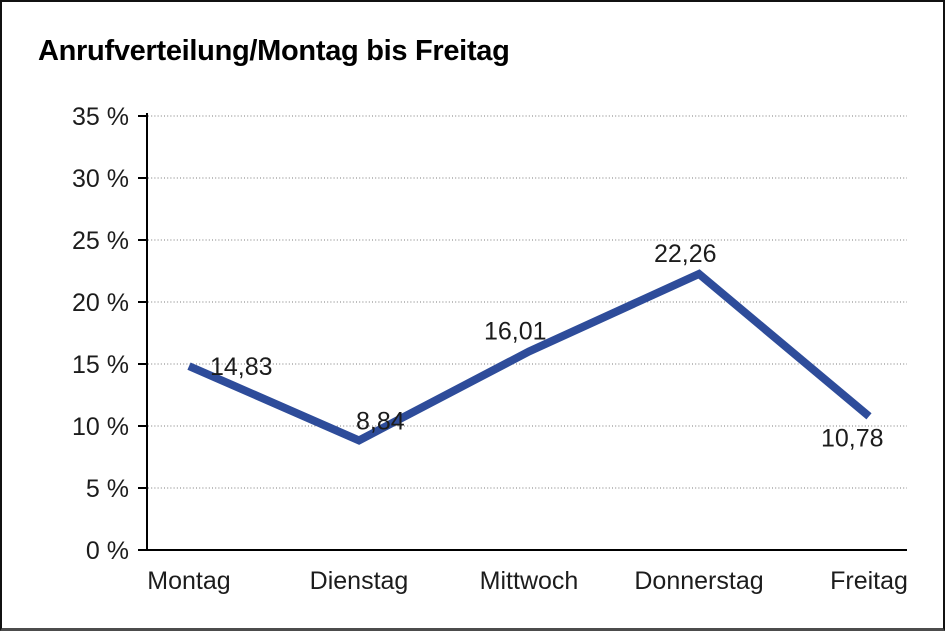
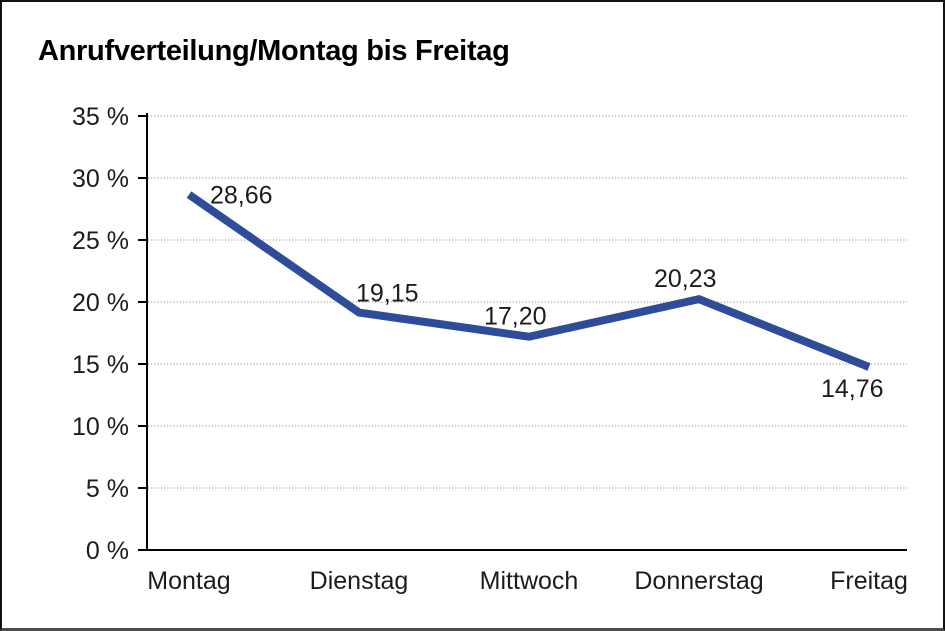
Montag: 14,83 -> 28,66
Dienstag: 8,84 -> 19,15
Mittwoch: 16,01 -> 17,20
Donnerstag: 22,26 -> 20,23
Freitag: 10,78 -> 14,76
